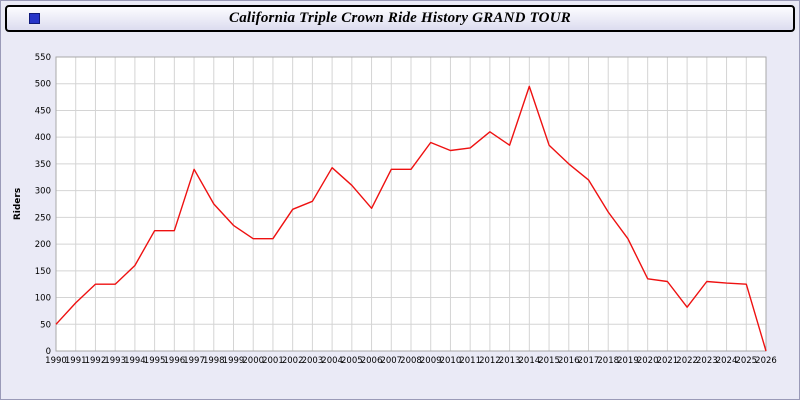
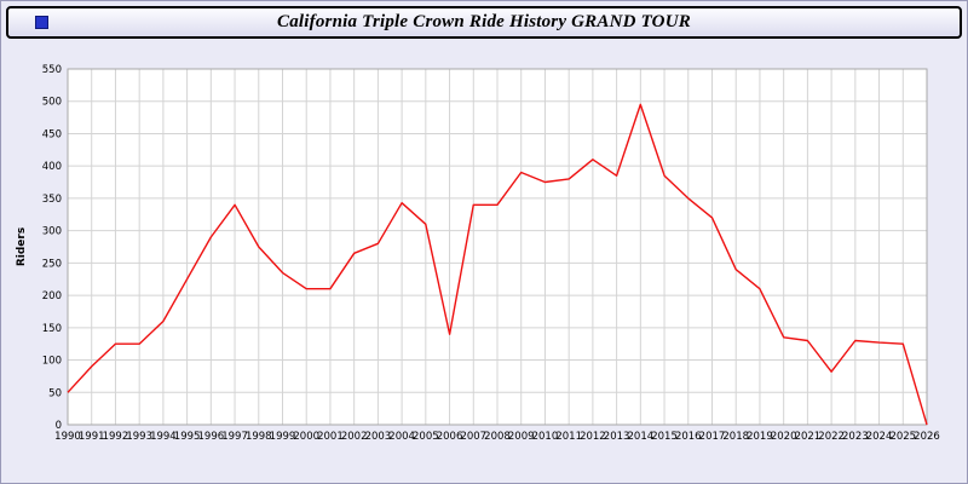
1996: 220 -> 290
2006: 270 -> 140
2018: 260 -> 240
